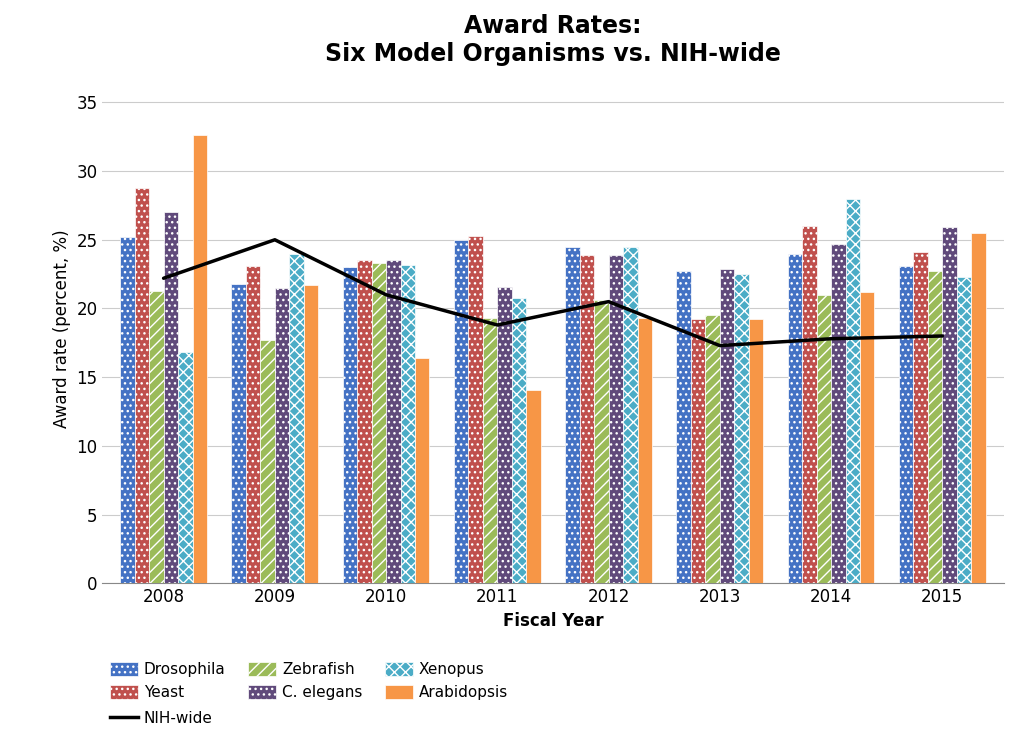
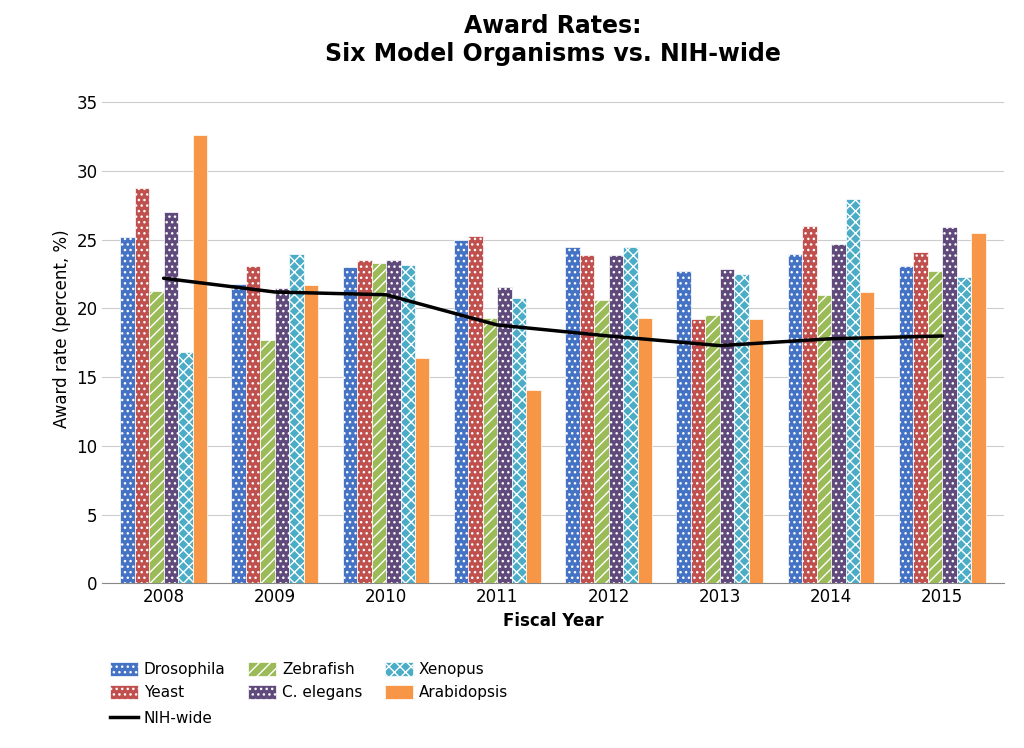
NIH-wide/2009: 25.0 -> 21.2
NIH-wide/2012: 20.5 -> 18.0
